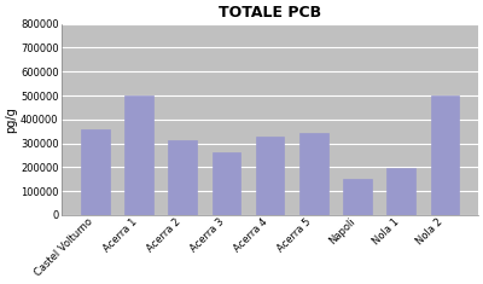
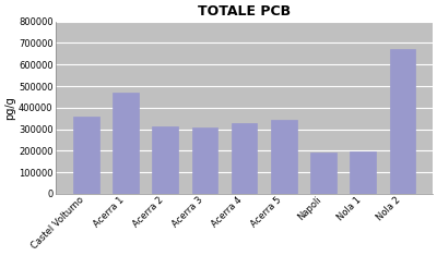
Acerra 1: 500000 -> 470000
Acerra 3: 260000 -> 310000
Napoli: 150000 -> 190000
Nola 2: 500000 -> 670000
